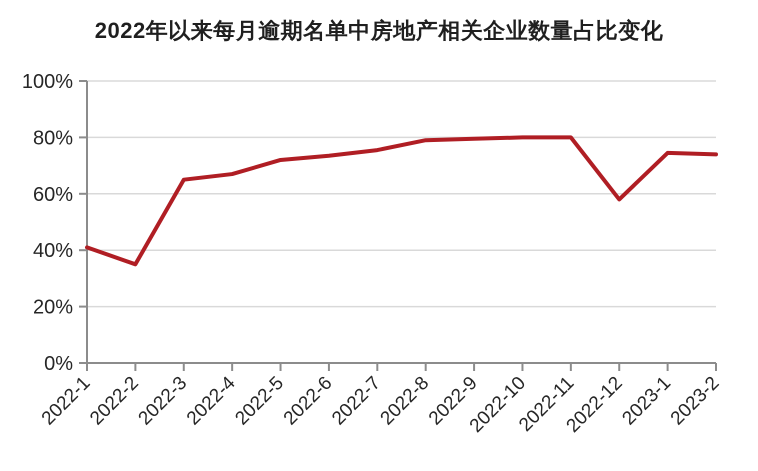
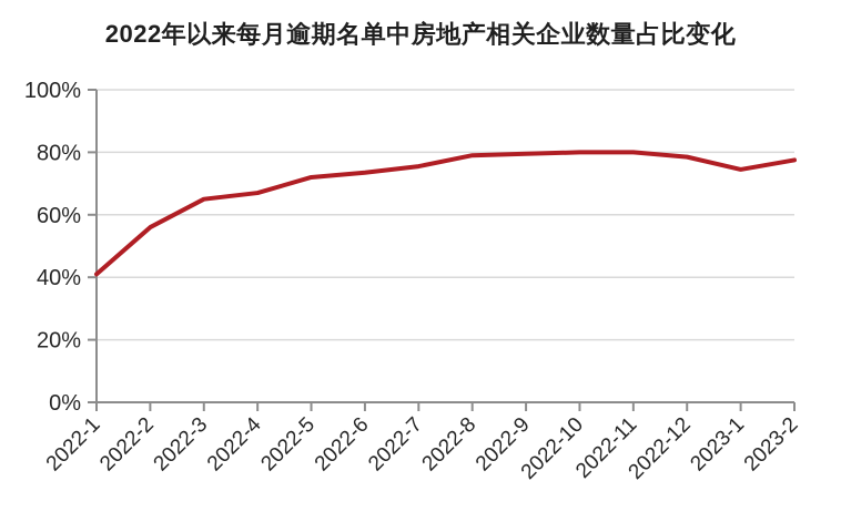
2022-2: 35% -> 56%
2022-12: 58% -> 78%
2023-2: 74% -> 78%
